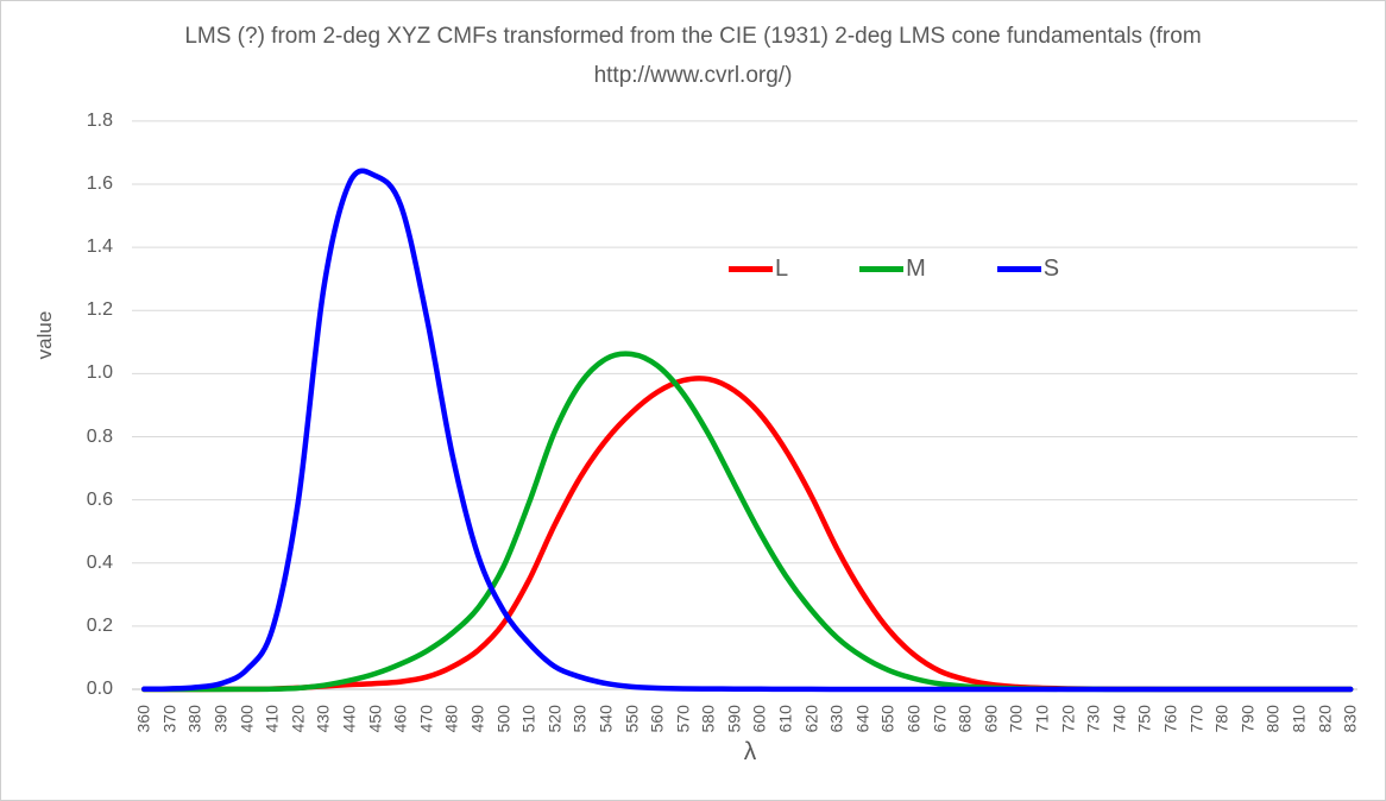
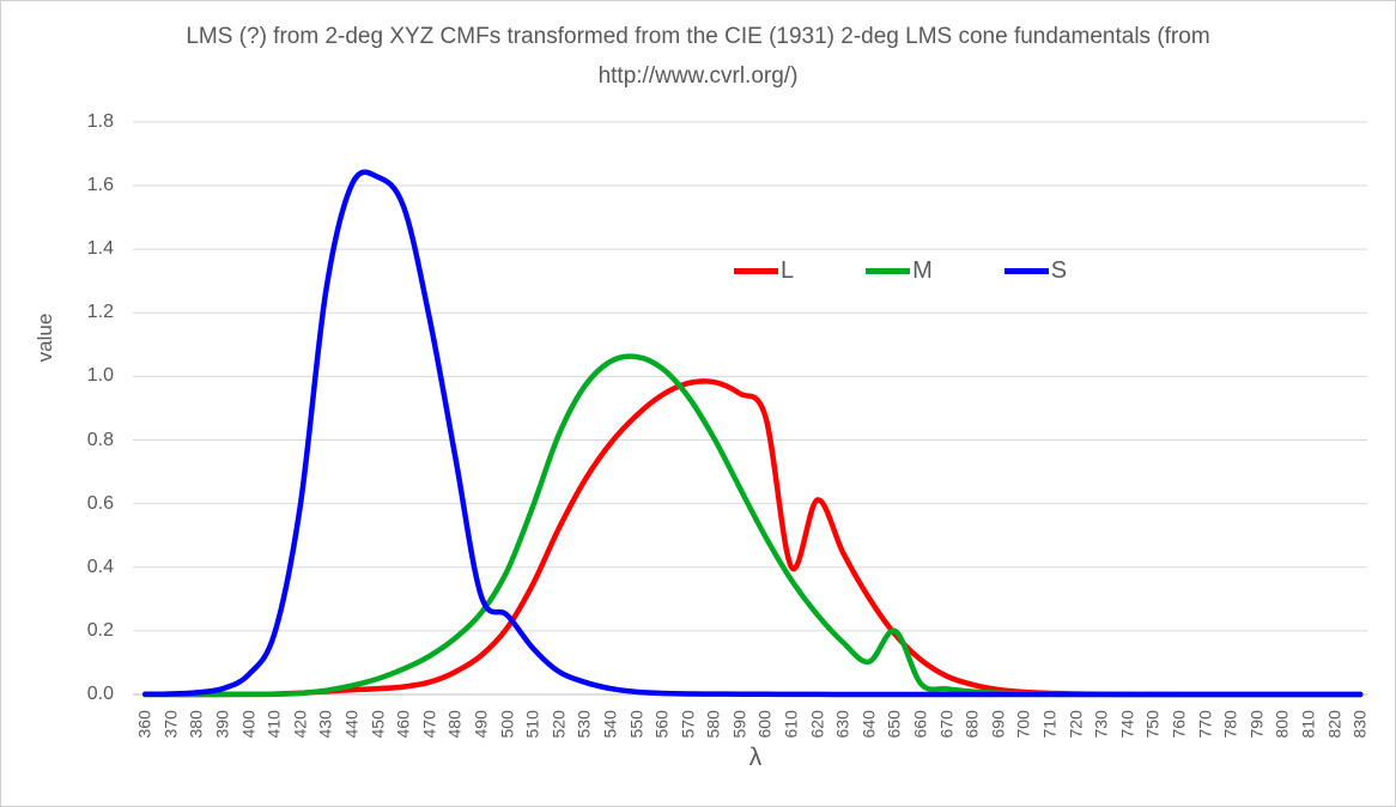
S/490: 0.43 -> 0.31
L/610: 0.76 -> 0.40
M/650: 0.06 -> 0.20
